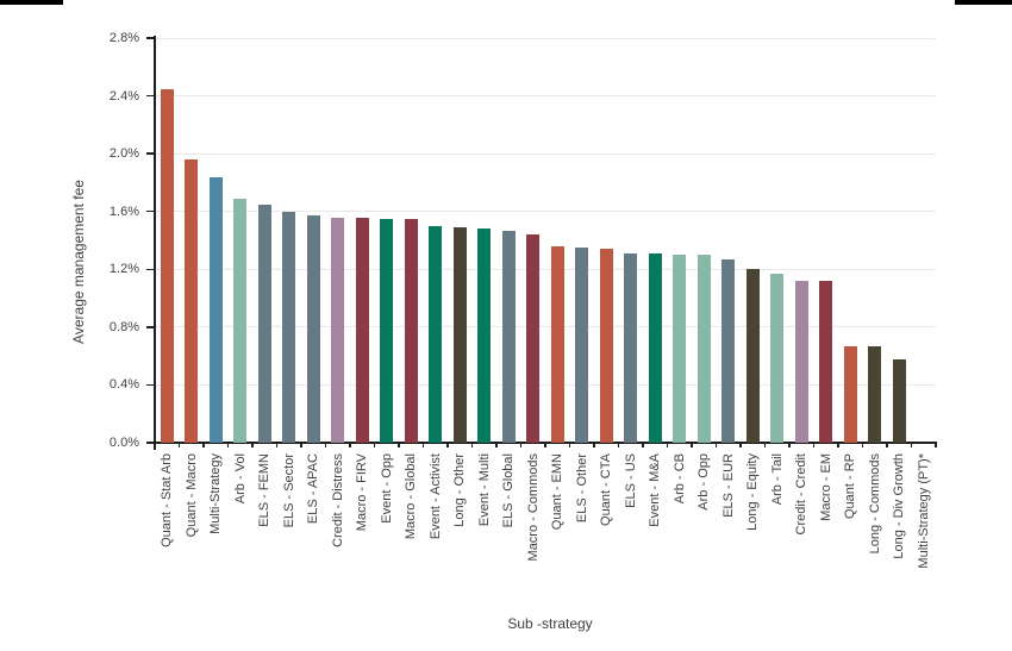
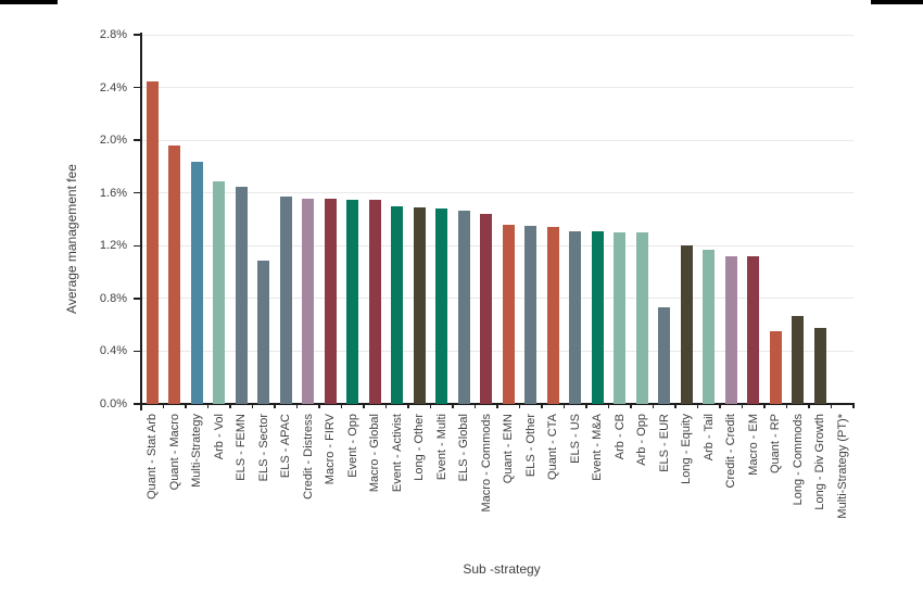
ELS - Sector: 1.60% -> 1.09%
ELS - EUR: 1.27% -> 0.73%
Quant - RP: 0.67% -> 0.55%
